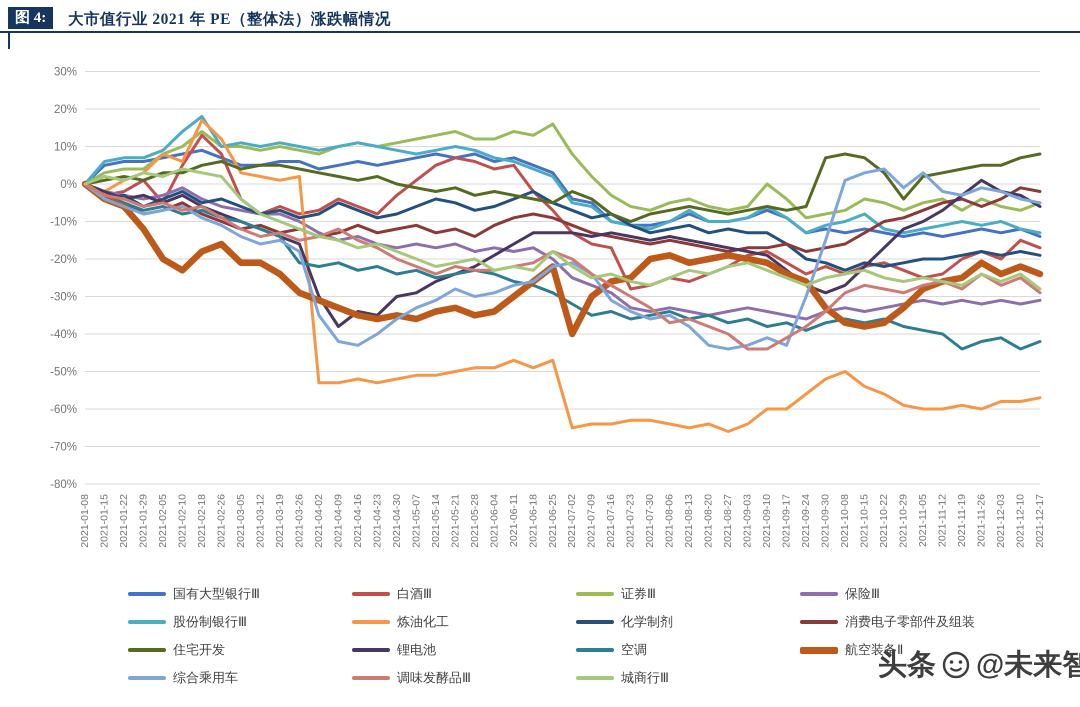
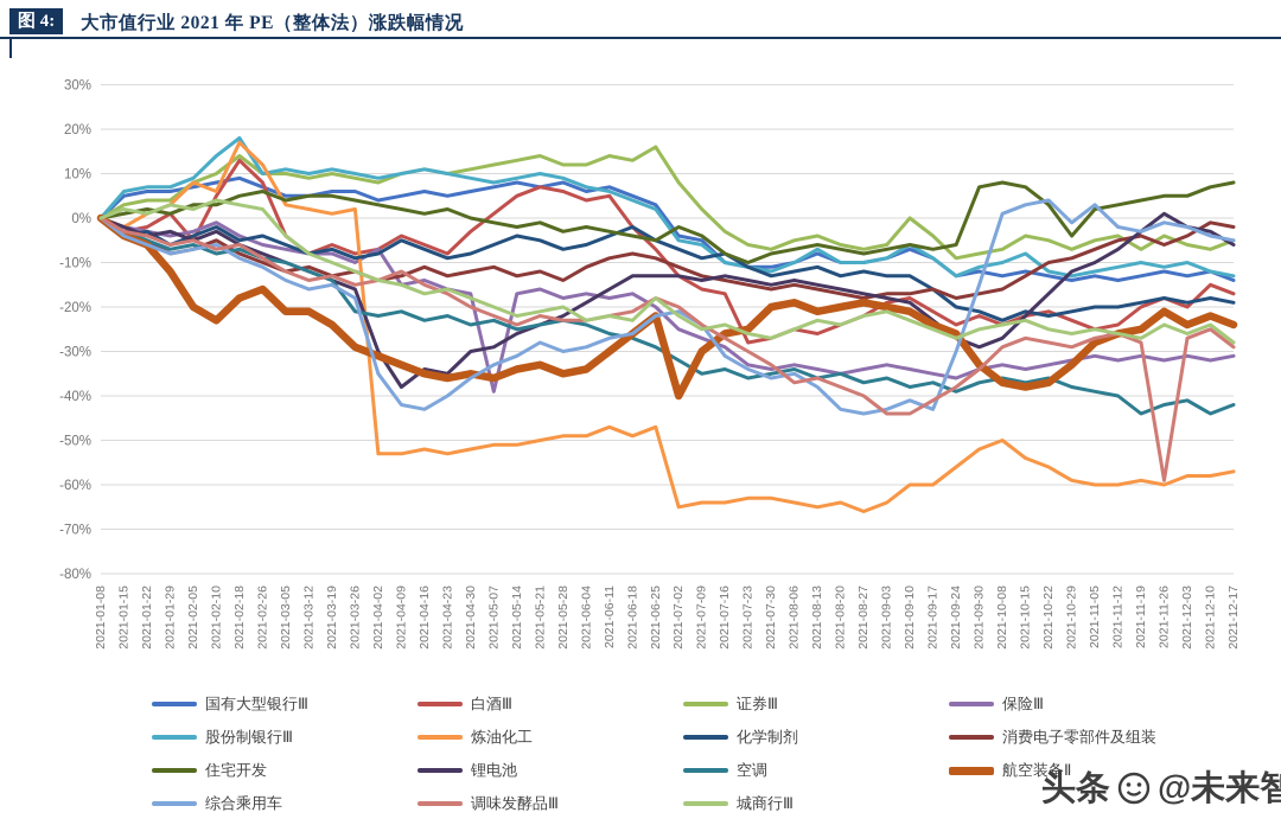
保险Ⅲ/2021-04-02: -13% -> -7%
保险Ⅲ/2021-05-07: -16% -> -39%
调味发酵品Ⅲ/2021-11-26: -24% -> -59%
